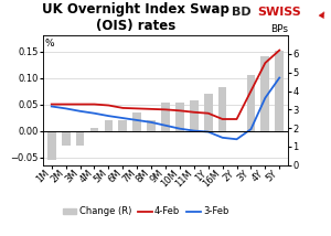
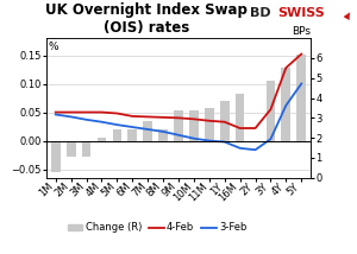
4-Feb/3Y: 0.075 -> 0.055
Change (R)/4Y: 0.140 -> 0.128
